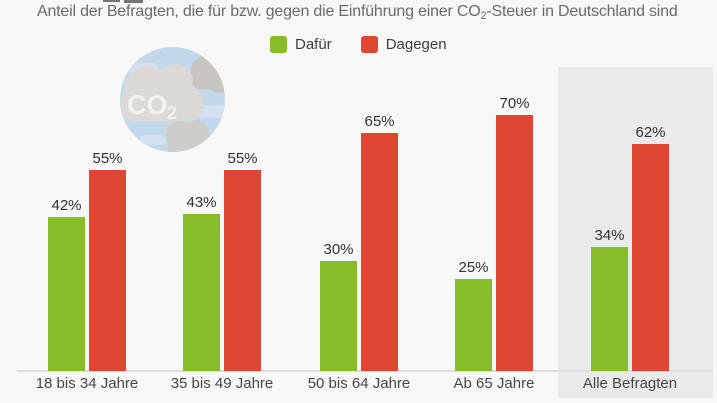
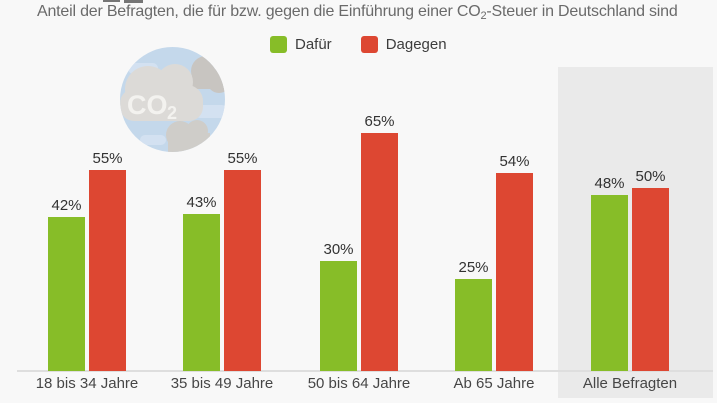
Dagegen/Ab 65 Jahre: 70% -> 54%
Dafür/Alle Befragten: 34% -> 48%
Dagegen/Alle Befragten: 62% -> 50%
